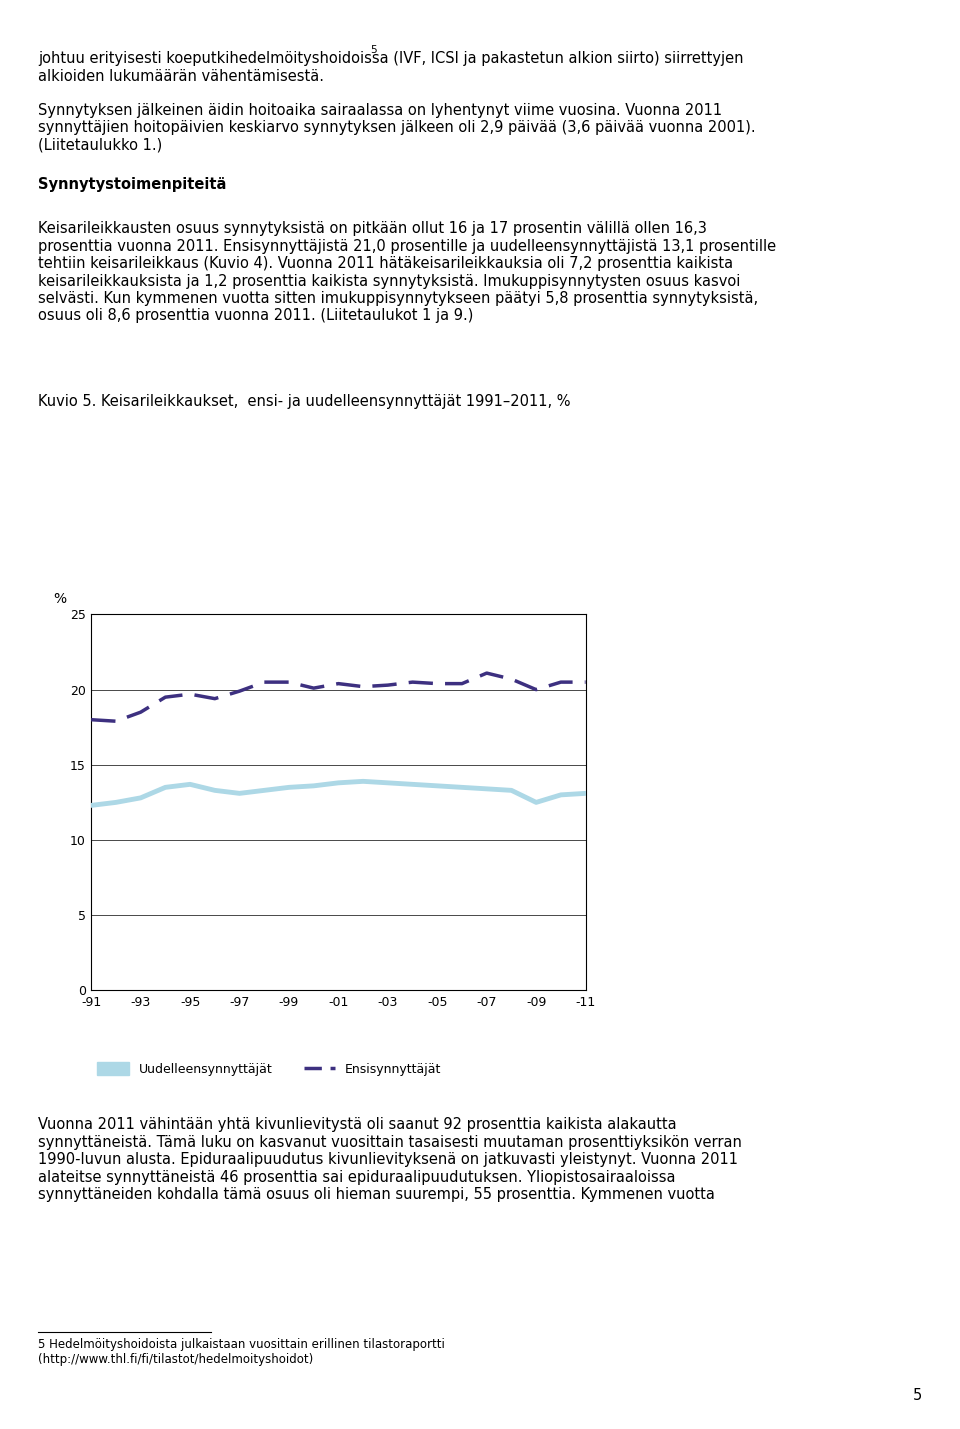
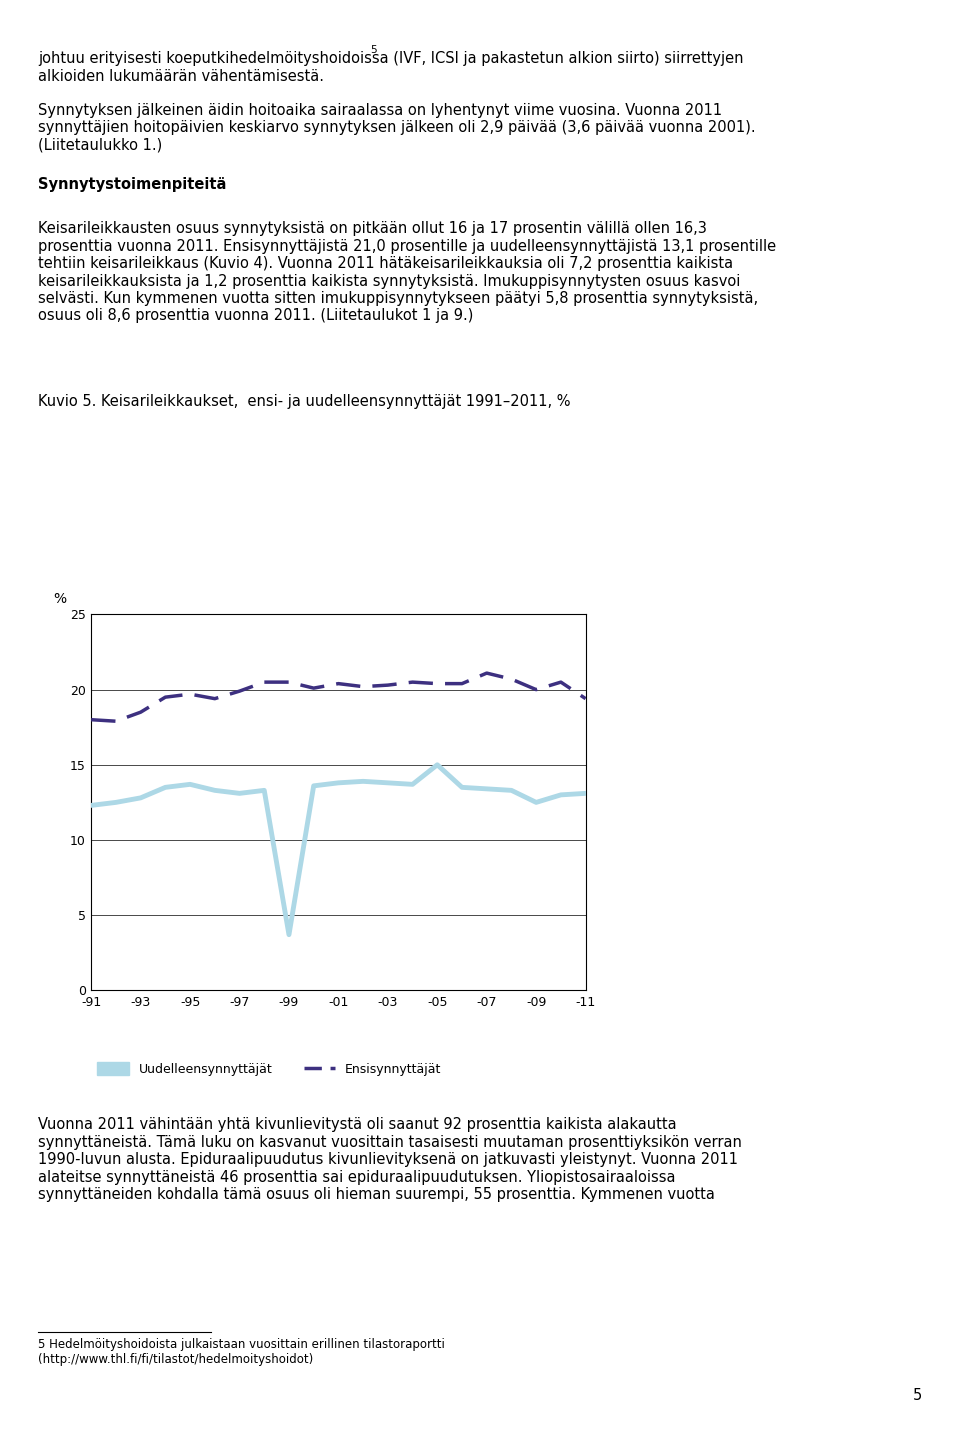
Uudelleensynnyttäjät/-99: 13.5 -> 3.7
Uudelleensynnyttäjät/-05: 13.6 -> 15.0
Ensisynnyttäjät/-11: 20.5 -> 19.4
